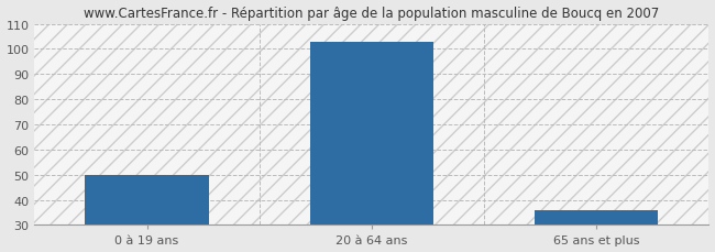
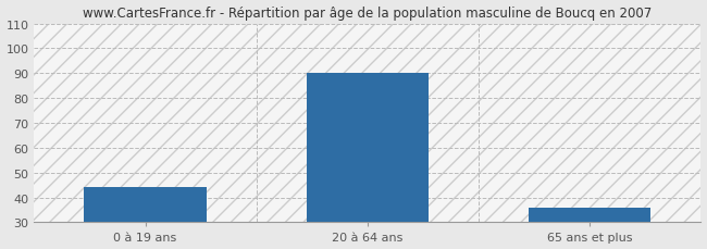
0 à 19 ans: 50 -> 44
20 à 64 ans: 103 -> 90
